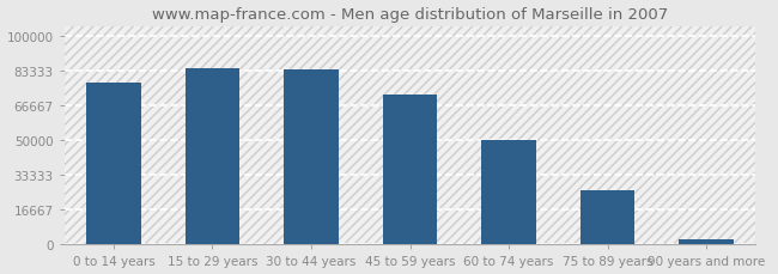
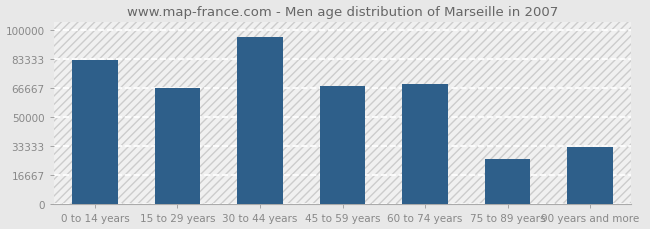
0 to 14 years: 78000 -> 83000
15 to 29 years: 84000 -> 67000
30 to 44 years: 84000 -> 96000
45 to 59 years: 72000 -> 68000
60 to 74 years: 50000 -> 69000
90 years and more: 3000 -> 33000
